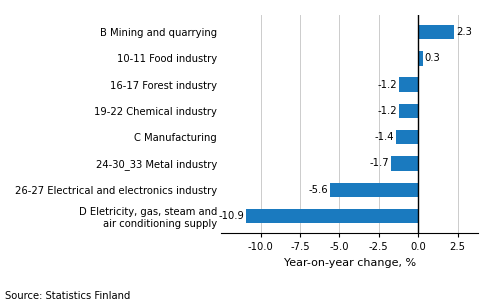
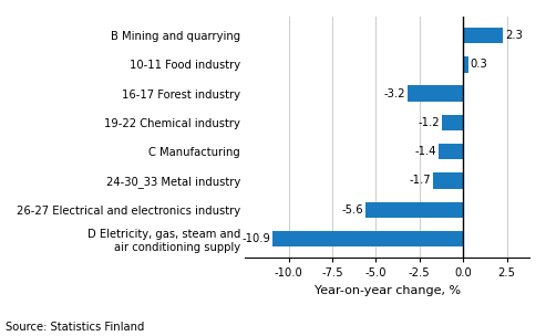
16-17 Forest industry: -1.2 -> -3.2
